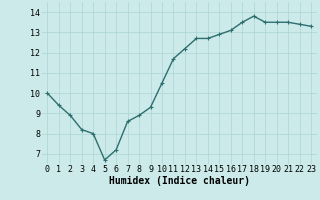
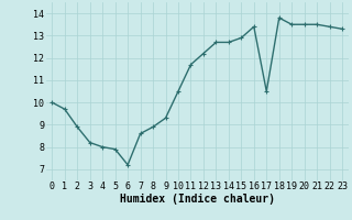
1: 9.4 -> 9.7
5: 6.7 -> 7.9
16: 13.1 -> 13.4
17: 13.5 -> 10.5
